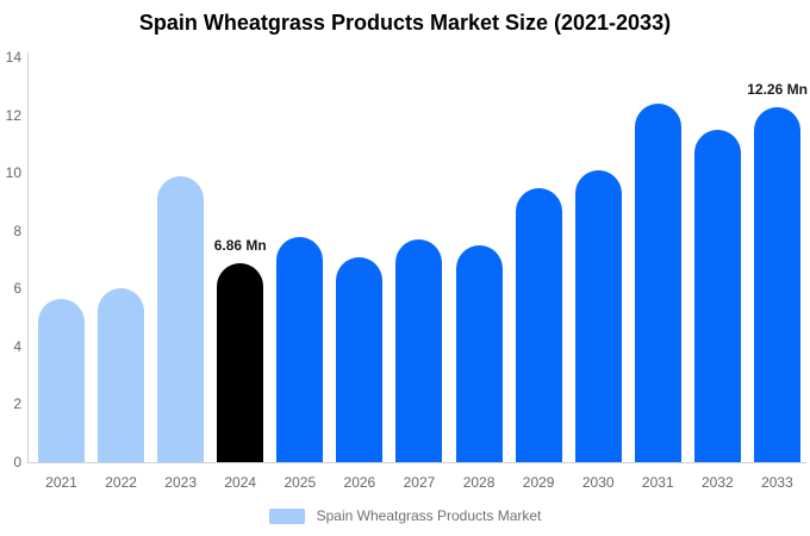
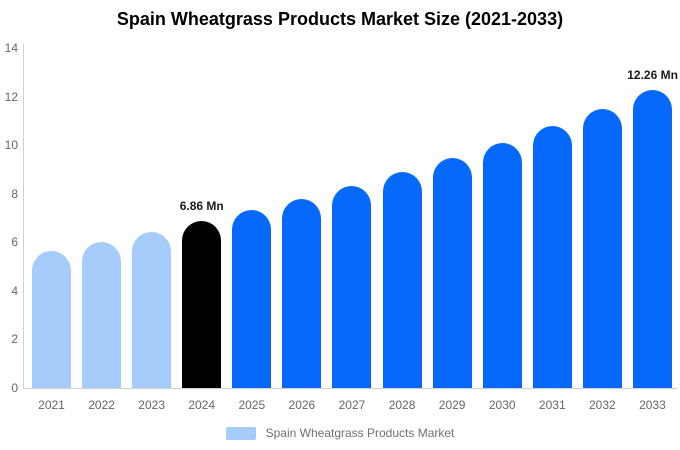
2023: 9.9 -> 6.4
2025: 7.8 -> 7.3
2026: 7.1 -> 7.8
2027: 7.7 -> 8.3
2028: 7.5 -> 8.9
2031: 12.4 -> 10.8
